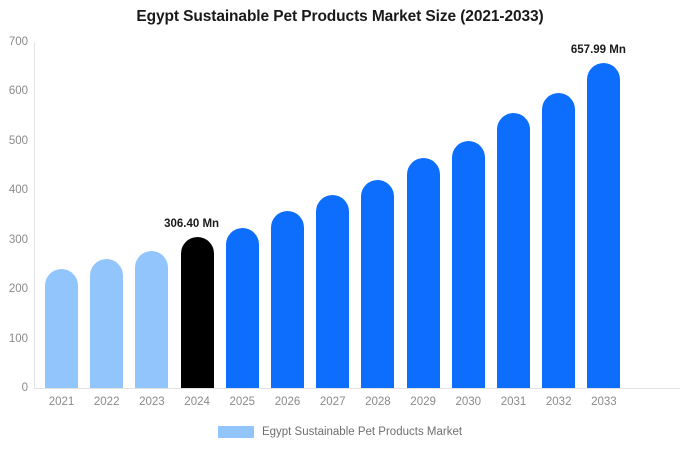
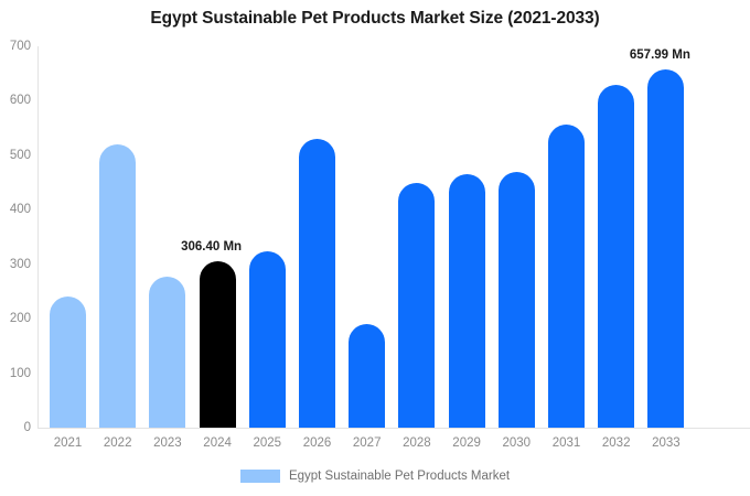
2022: 260 -> 520
2026: 360 -> 530
2027: 390 -> 190
2028: 420 -> 450
2030: 500 -> 470
2032: 600 -> 630
